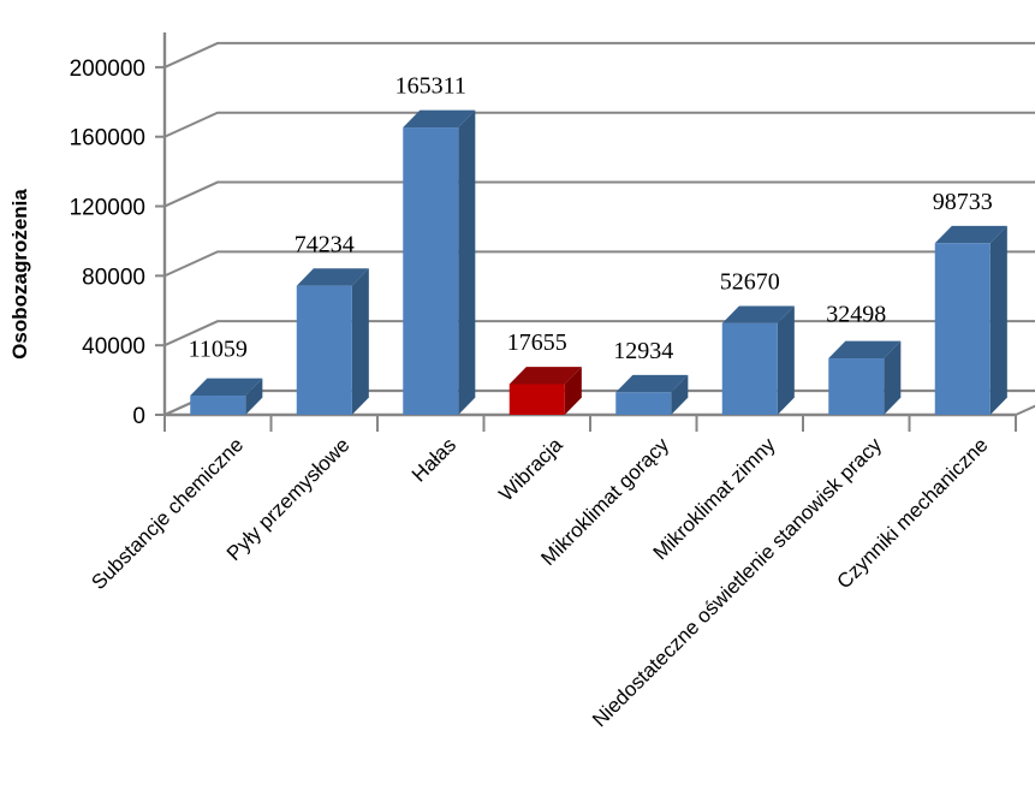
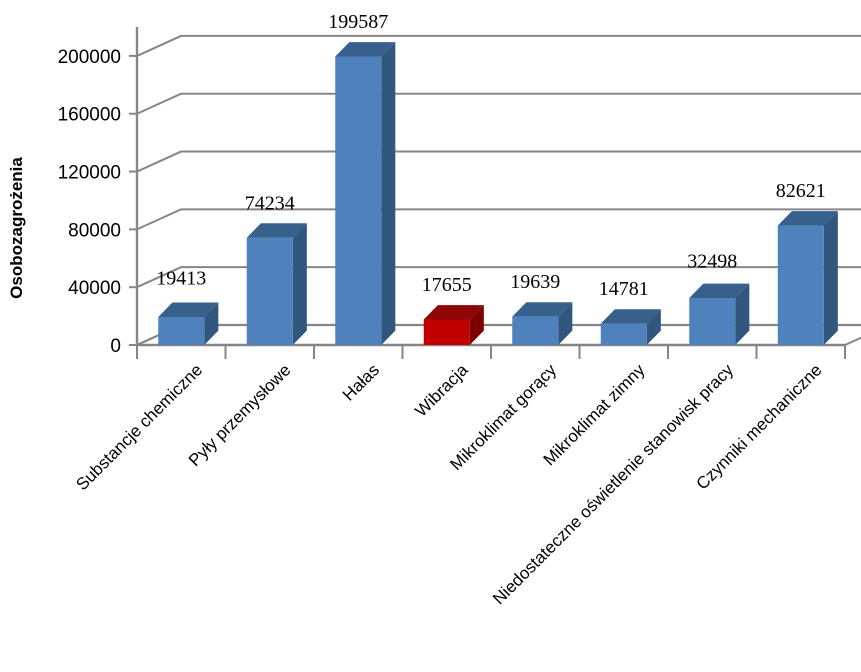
Substancje chemiczne: 11059 -> 19413
Hałas: 165311 -> 199587
Mikroklimat gorący: 12934 -> 19639
Mikroklimat zimny: 52670 -> 14781
Czynniki mechaniczne: 98733 -> 82621
